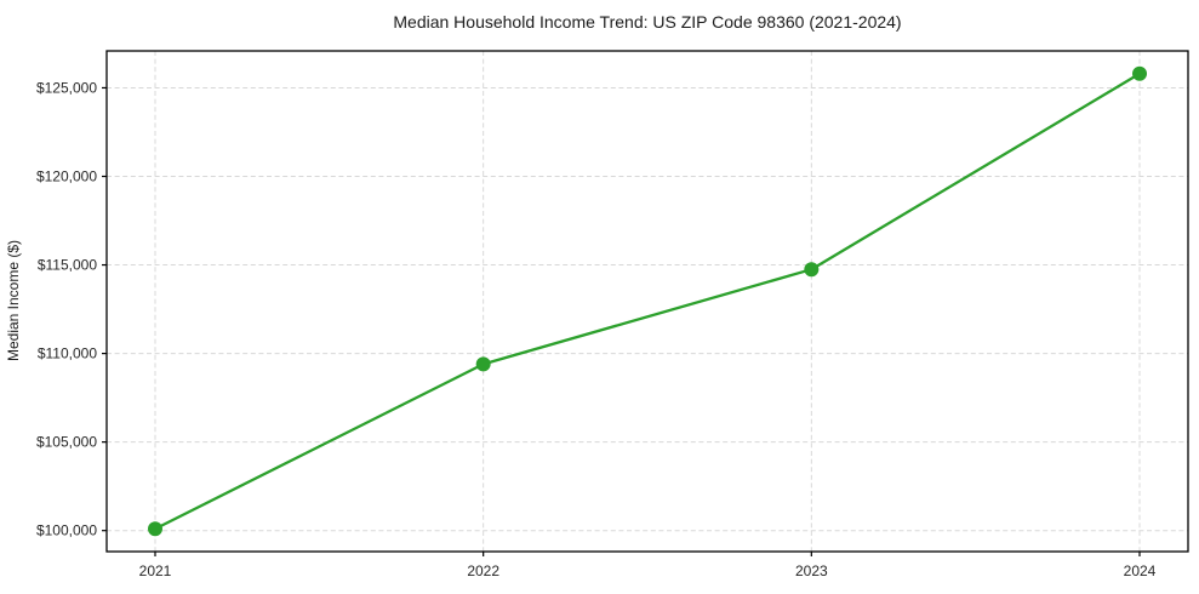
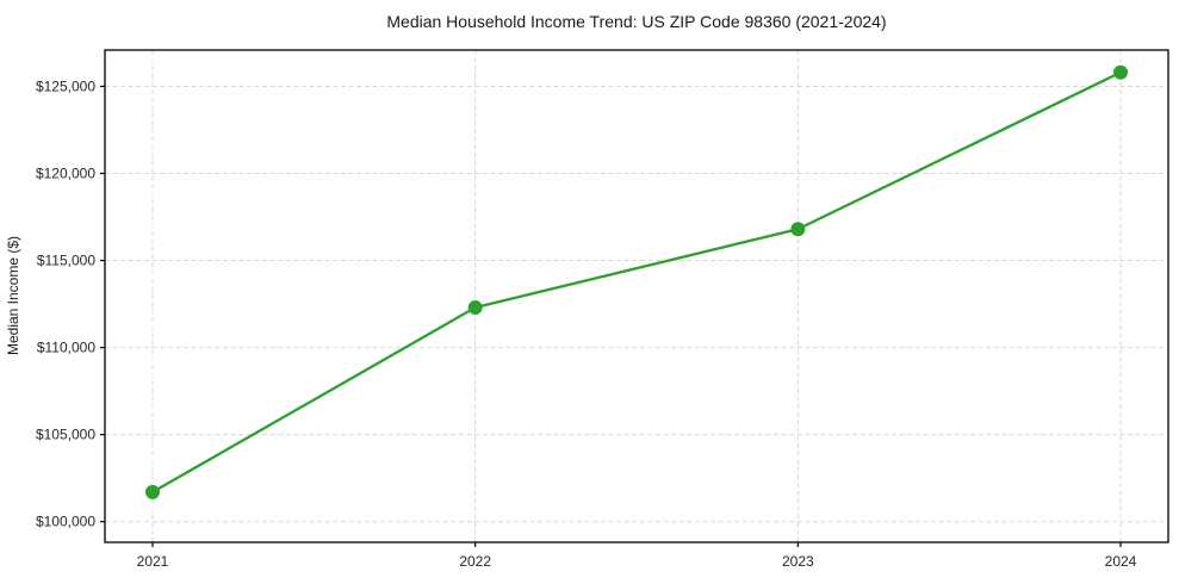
2021: $100100 -> $101700
2022: $109400 -> $112300
2023: $114800 -> $116800
